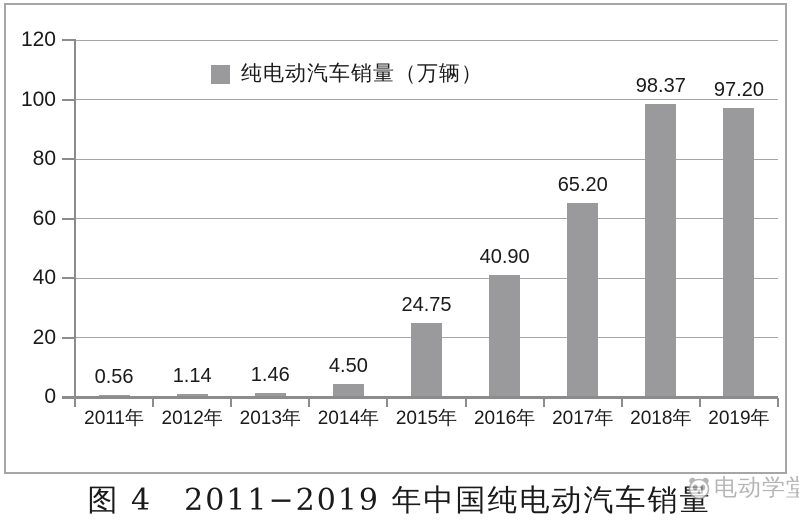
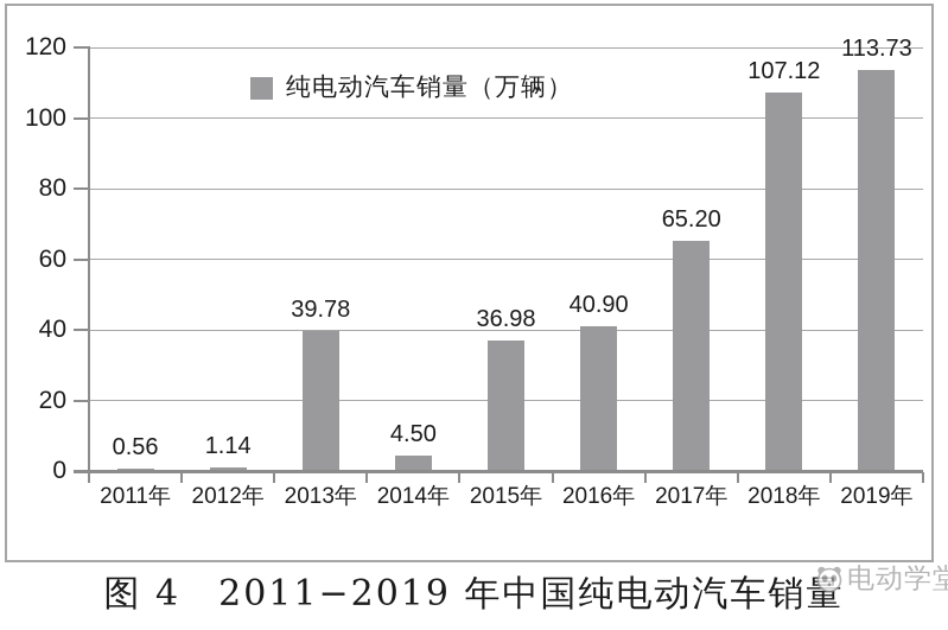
2013年: 1.46 -> 39.78
2015年: 24.75 -> 36.98
2018年: 98.37 -> 107.12
2019年: 97.20 -> 113.73
